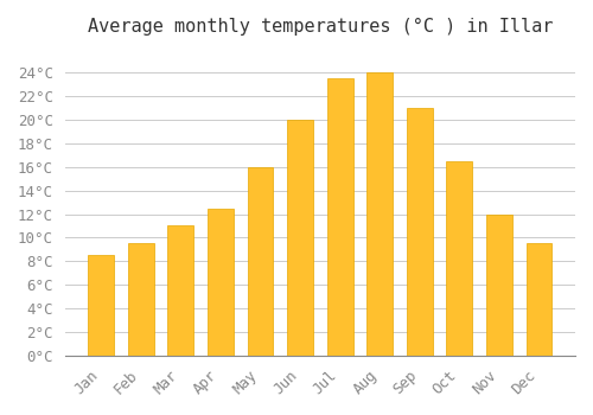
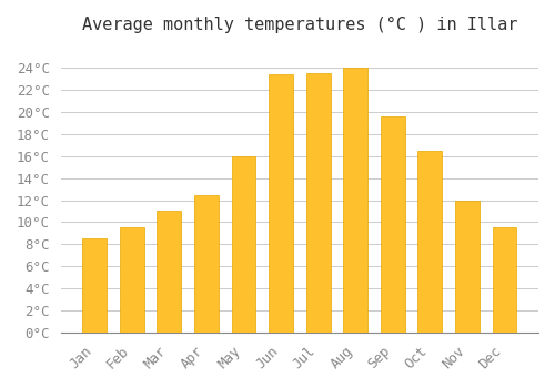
Jun: 20.0°C -> 23.4°C
Sep: 21.0°C -> 19.6°C
